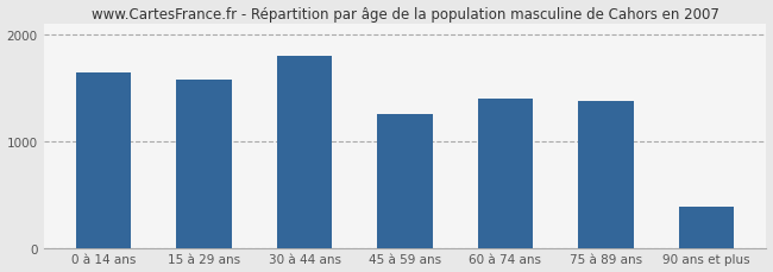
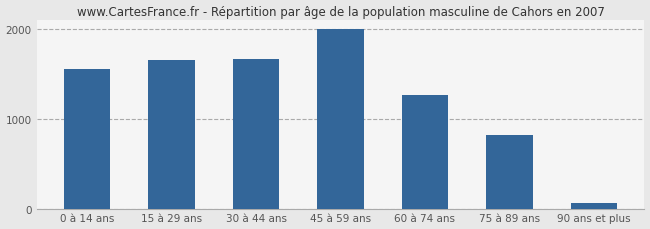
0 à 14 ans: 1640 -> 1550
15 à 29 ans: 1580 -> 1660
30 à 44 ans: 1800 -> 1670
45 à 59 ans: 1260 -> 2000
60 à 74 ans: 1400 -> 1270
75 à 89 ans: 1380 -> 820
90 ans et plus: 380 -> 60
